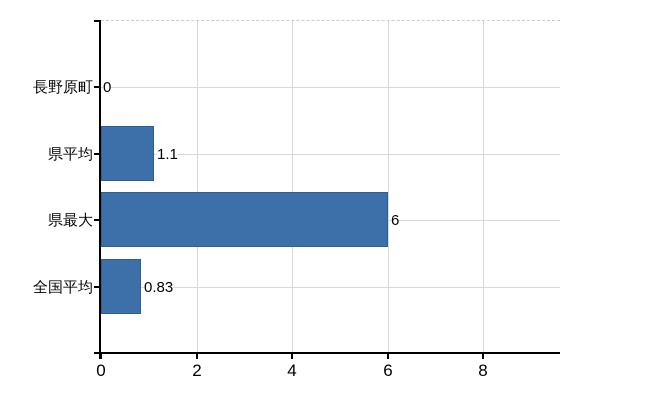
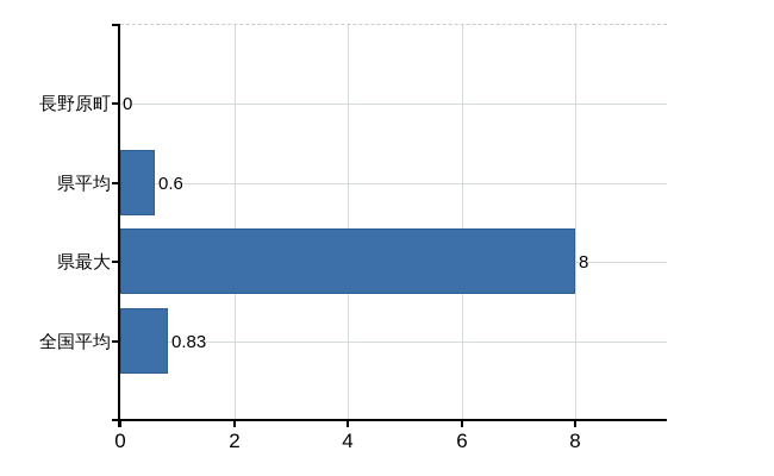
県平均: 1.1 -> 0.6
県最大: 6 -> 8
